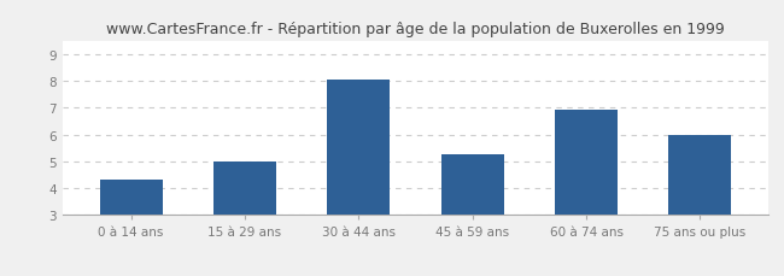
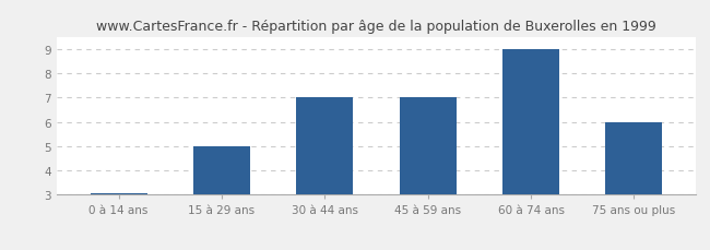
0 à 14 ans: 4.30 -> 3.05
30 à 44 ans: 8.05 -> 7.00
45 à 59 ans: 5.25 -> 7.00
60 à 74 ans: 6.90 -> 9.00
